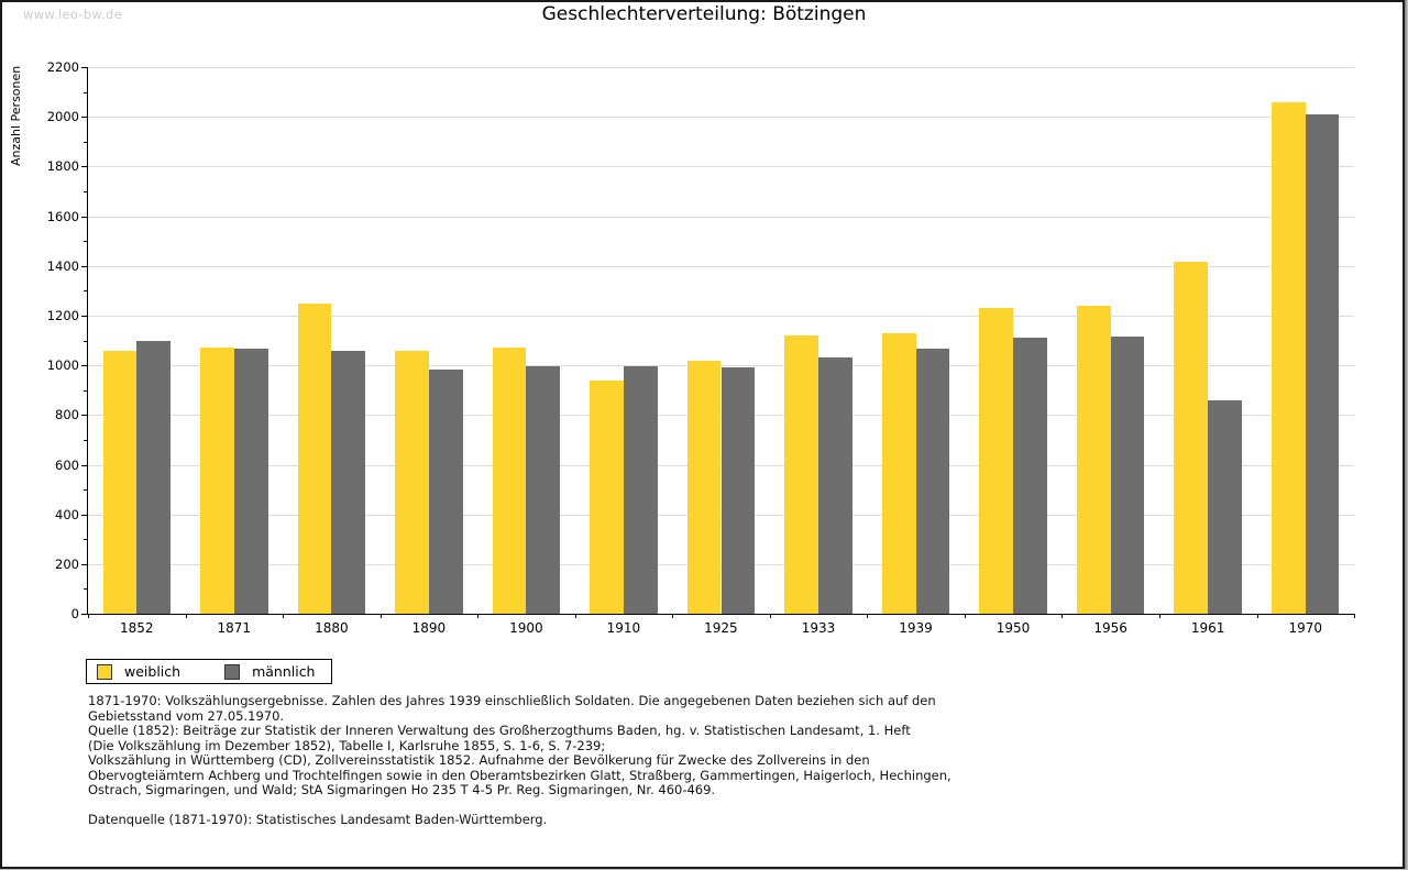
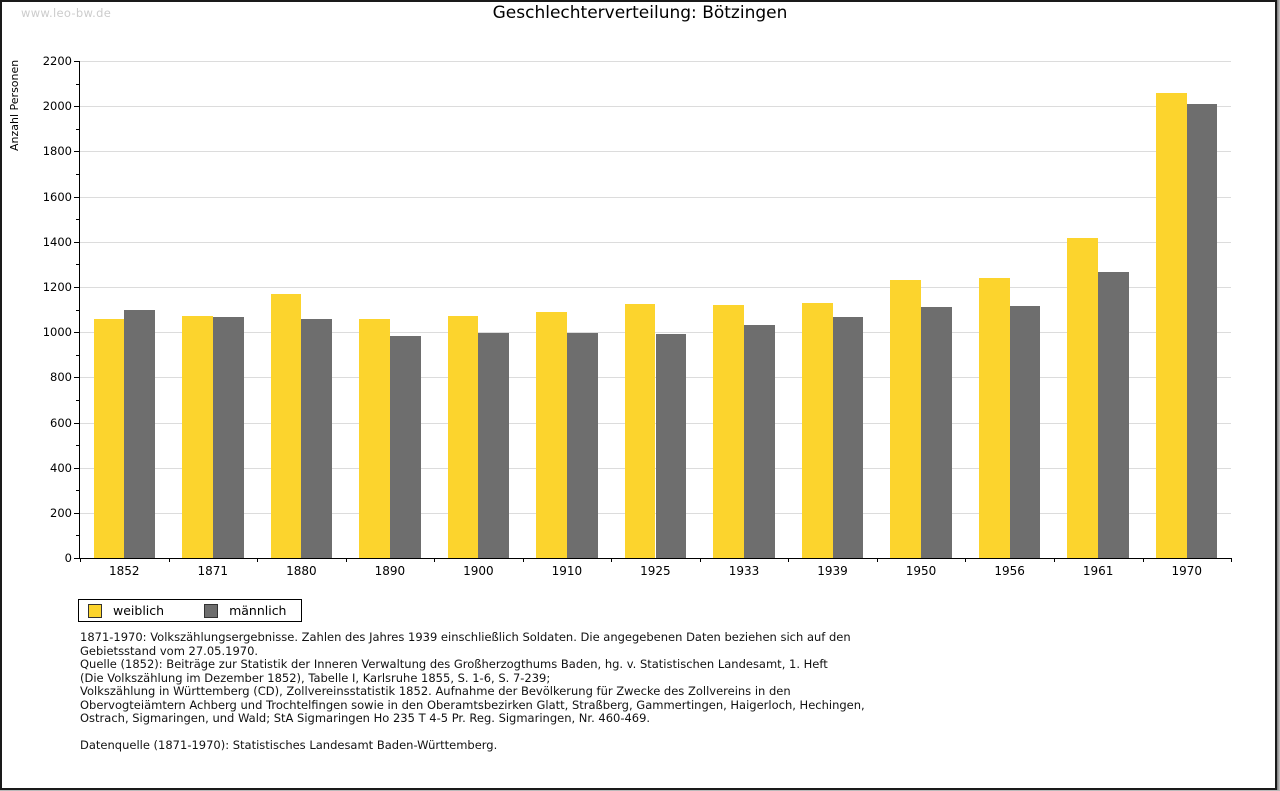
weiblich/1880: 1250 -> 1170
weiblich/1910: 940 -> 1090
weiblich/1925: 1020 -> 1120
männlich/1961: 860 -> 1270
